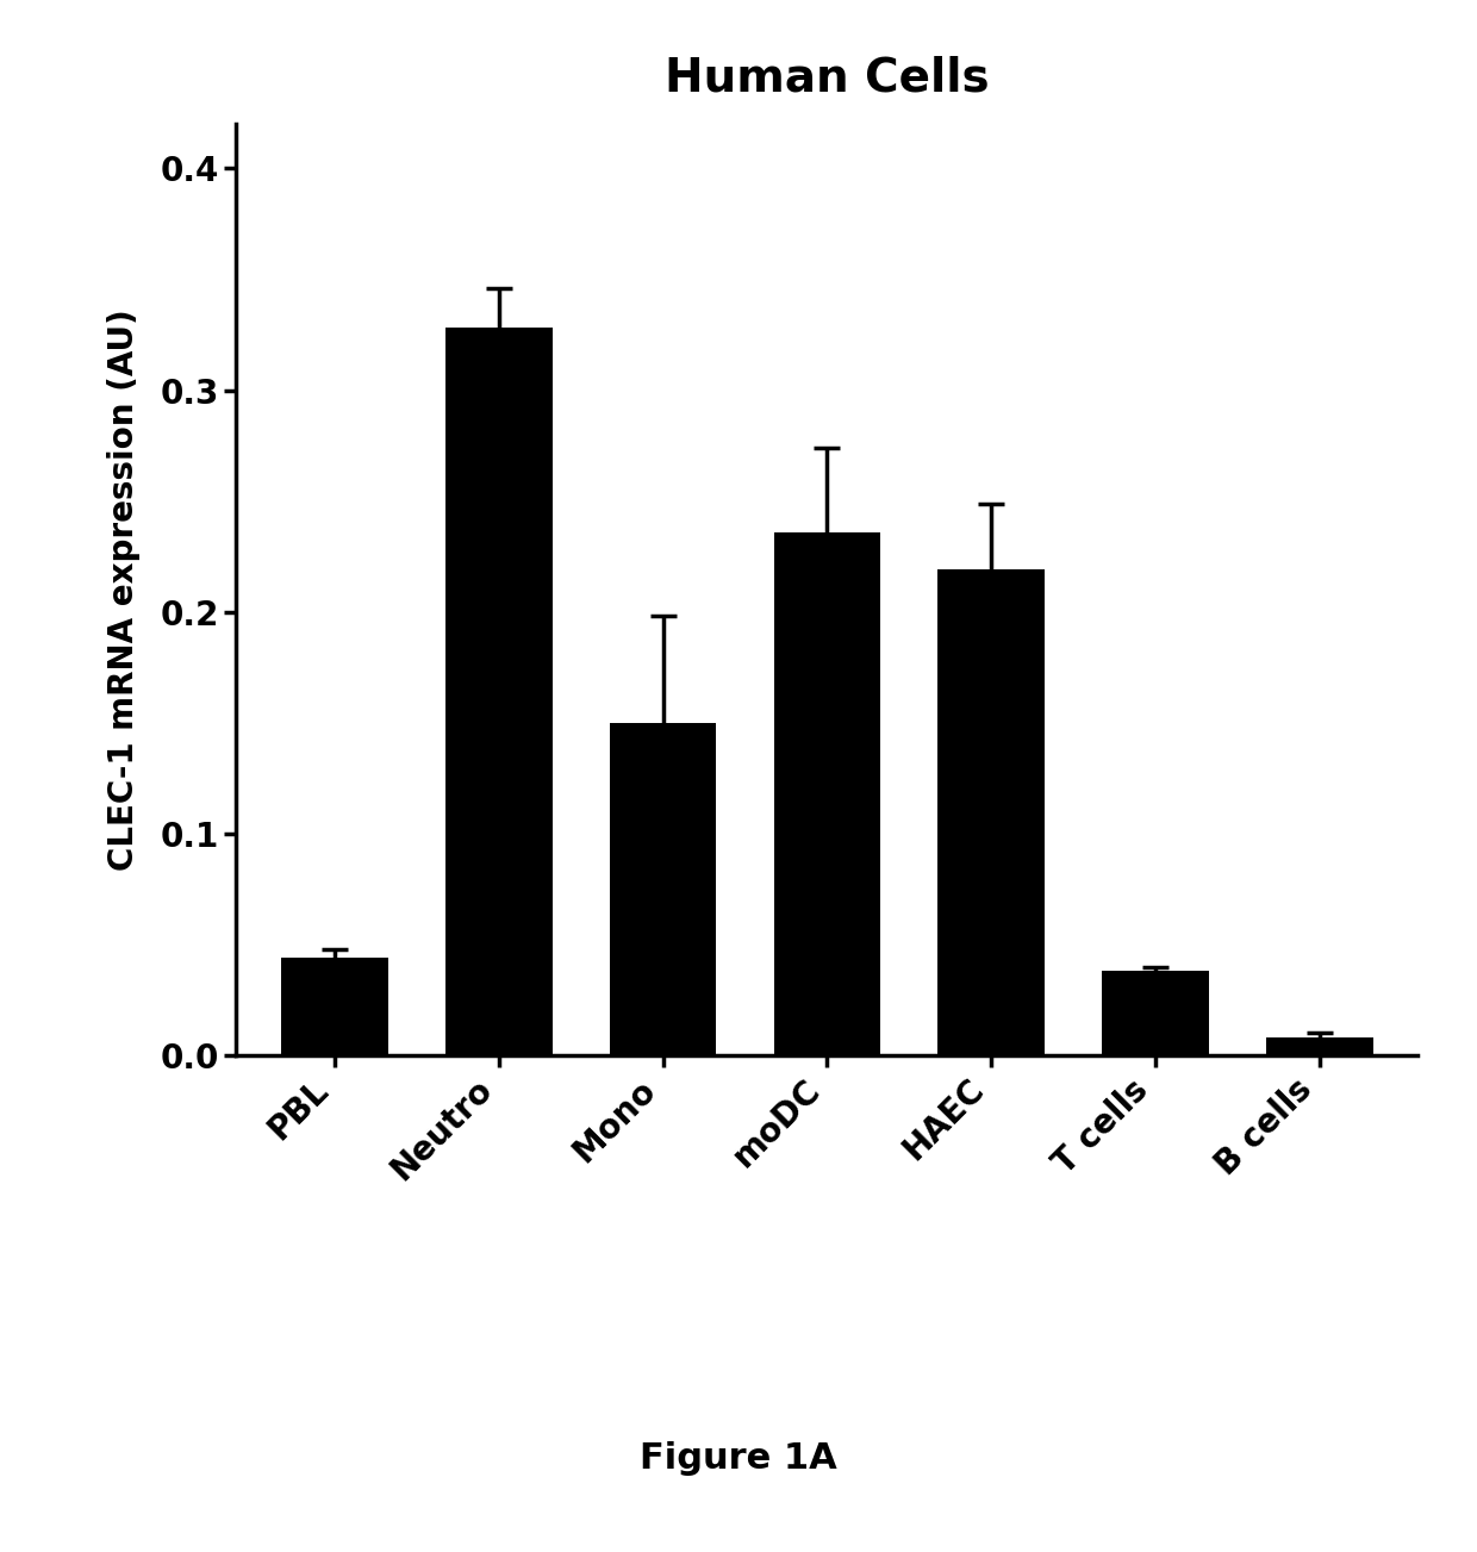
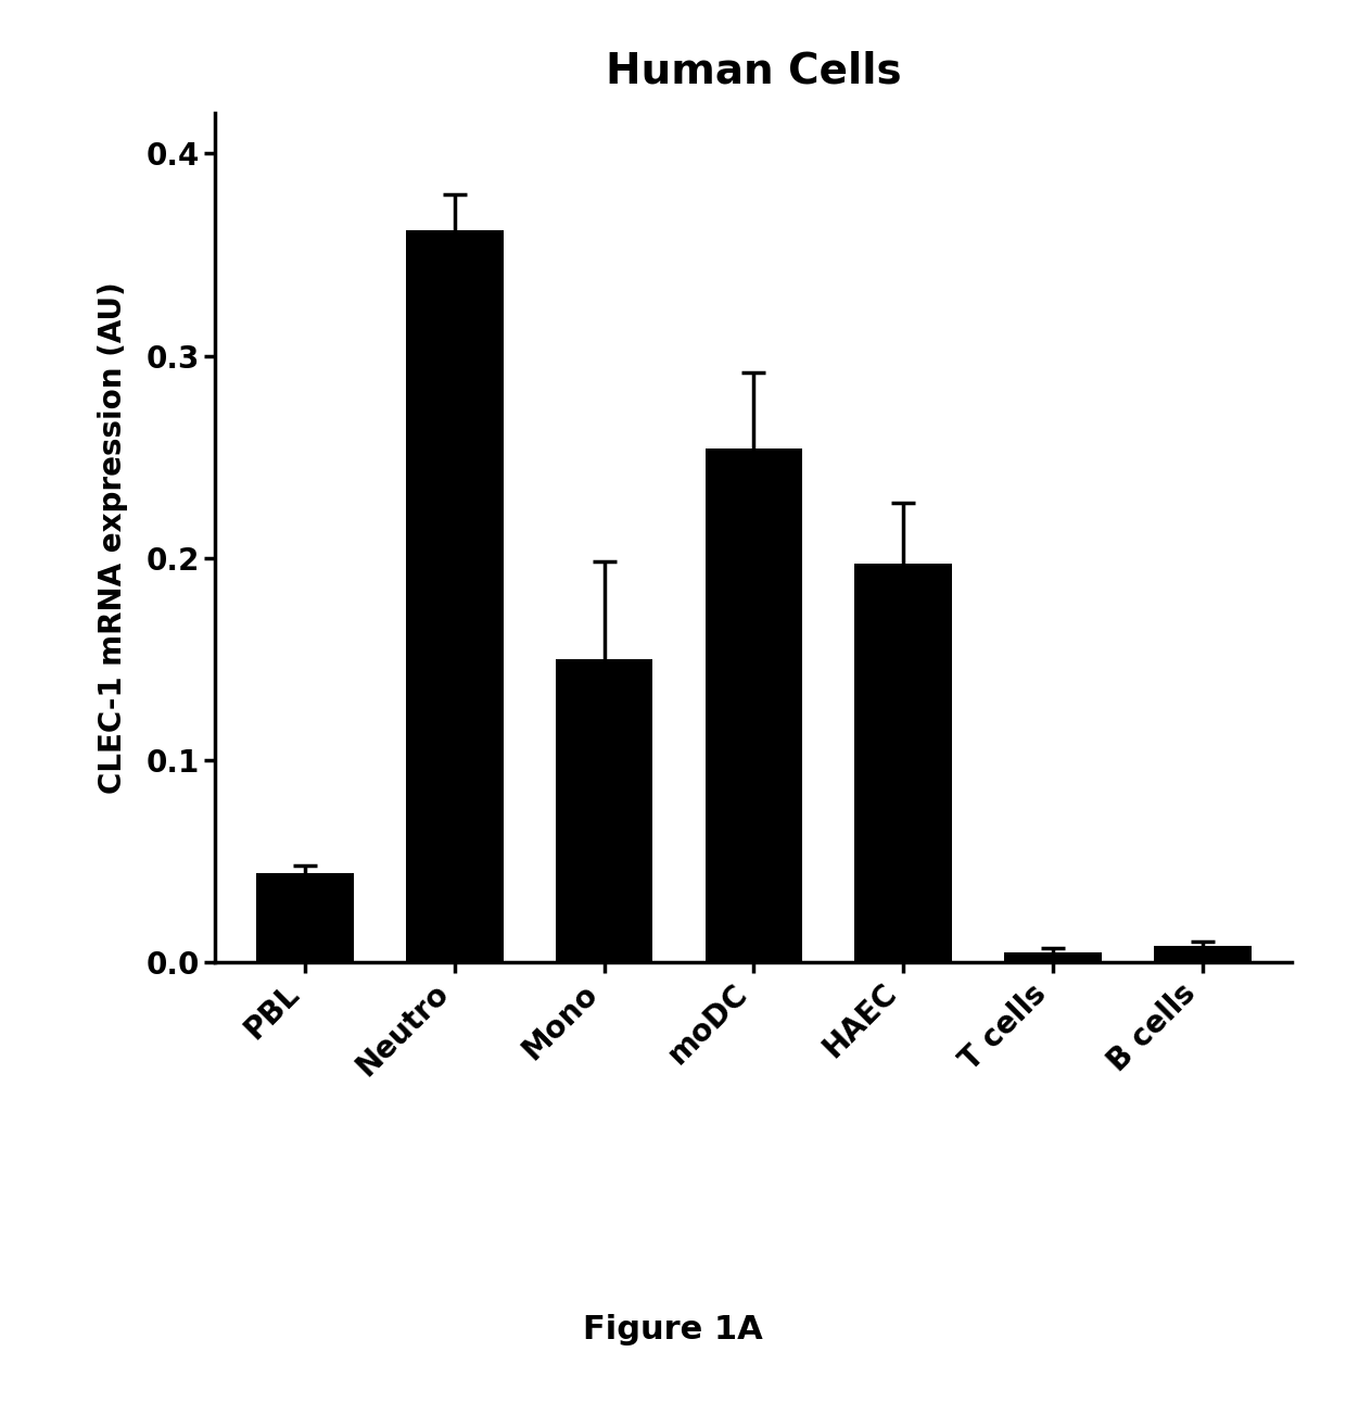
Neutro: 0.328 -> 0.362
moDC: 0.236 -> 0.254
HAEC: 0.219 -> 0.197
T cells: 0.038 -> 0.005
